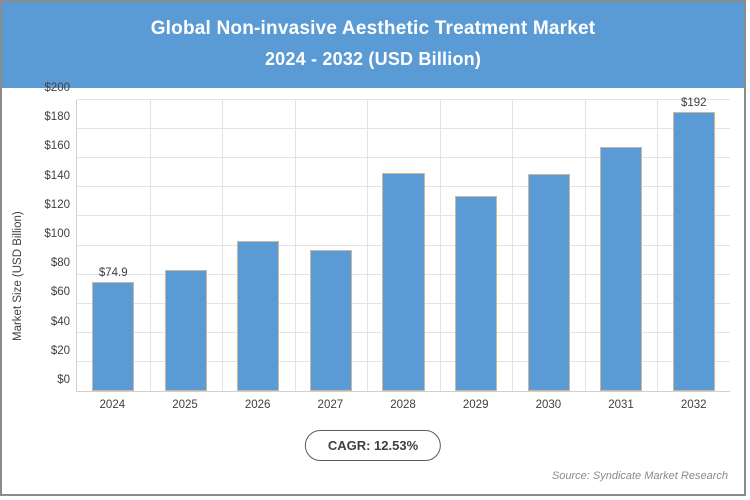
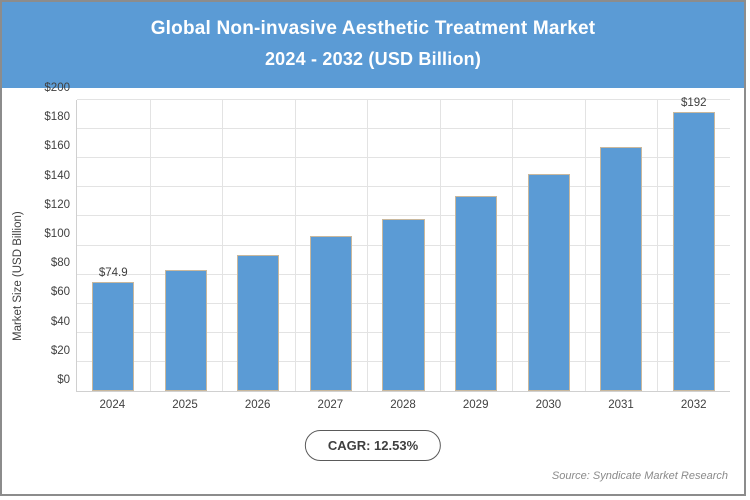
2026: $103 -> $93
2027: $97 -> $107
2028: $150 -> $118
